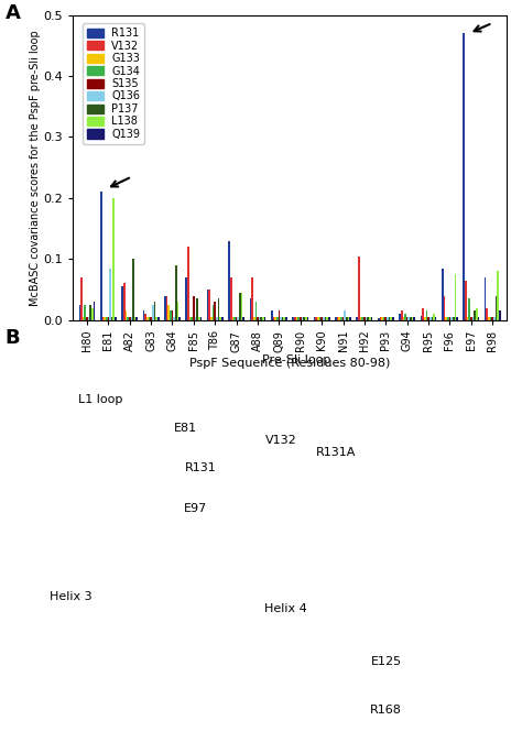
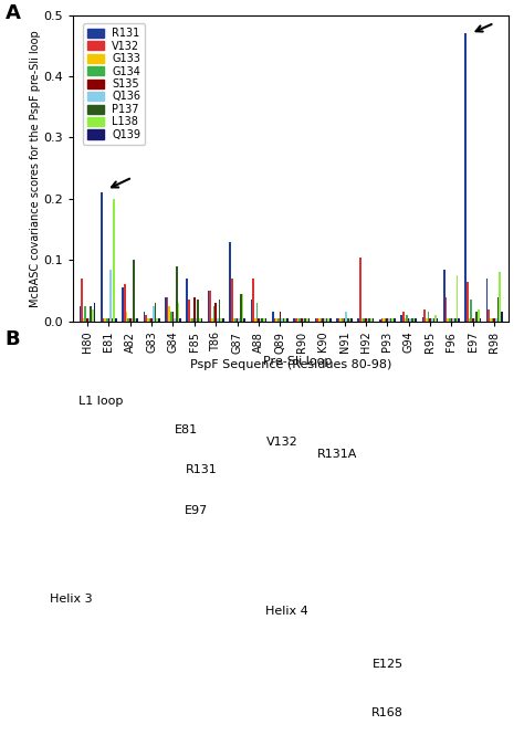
V132/F85: 0.120 -> 0.035
